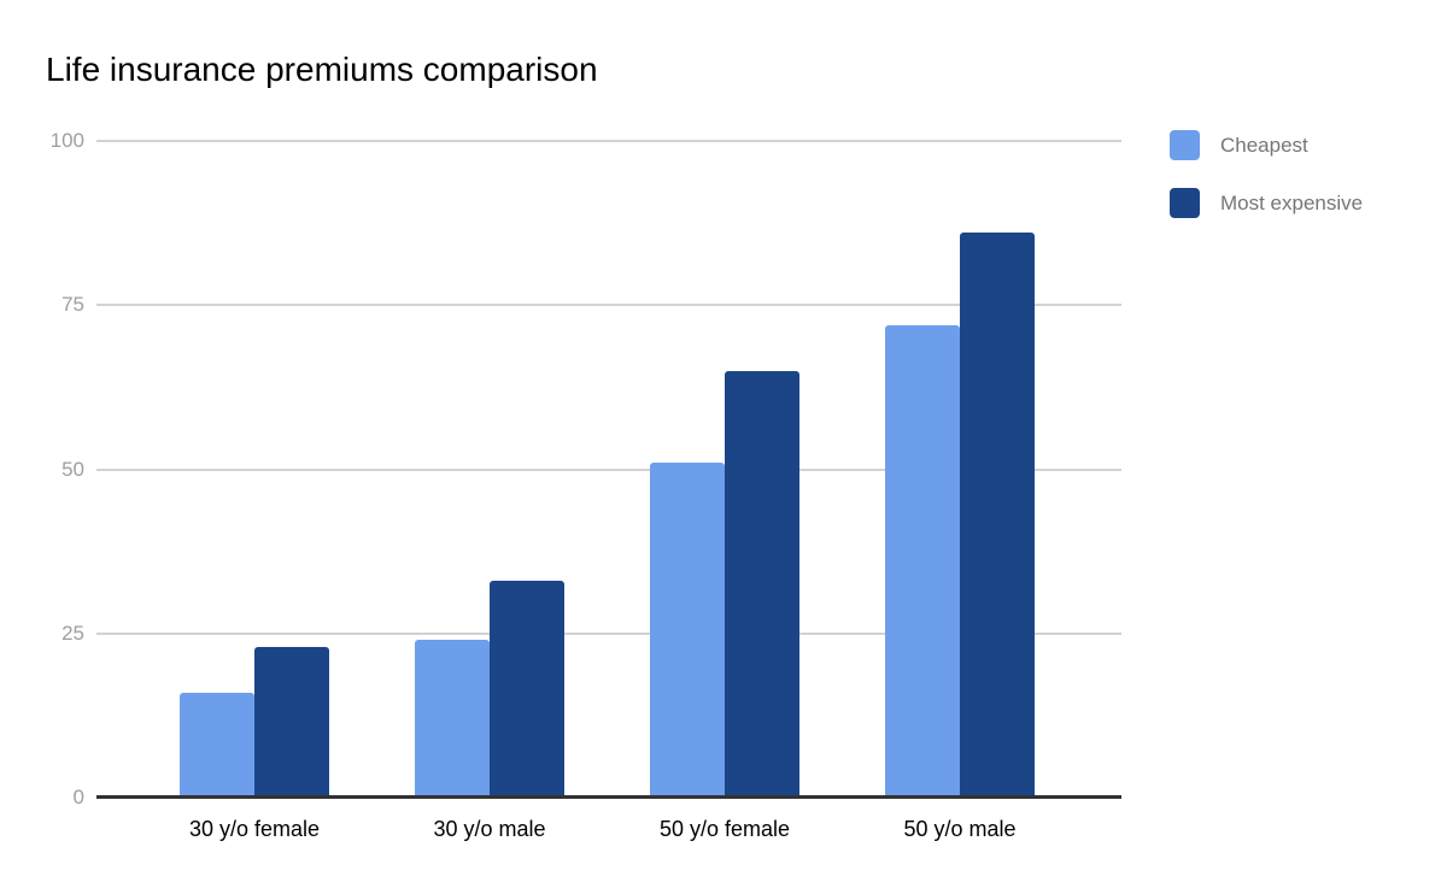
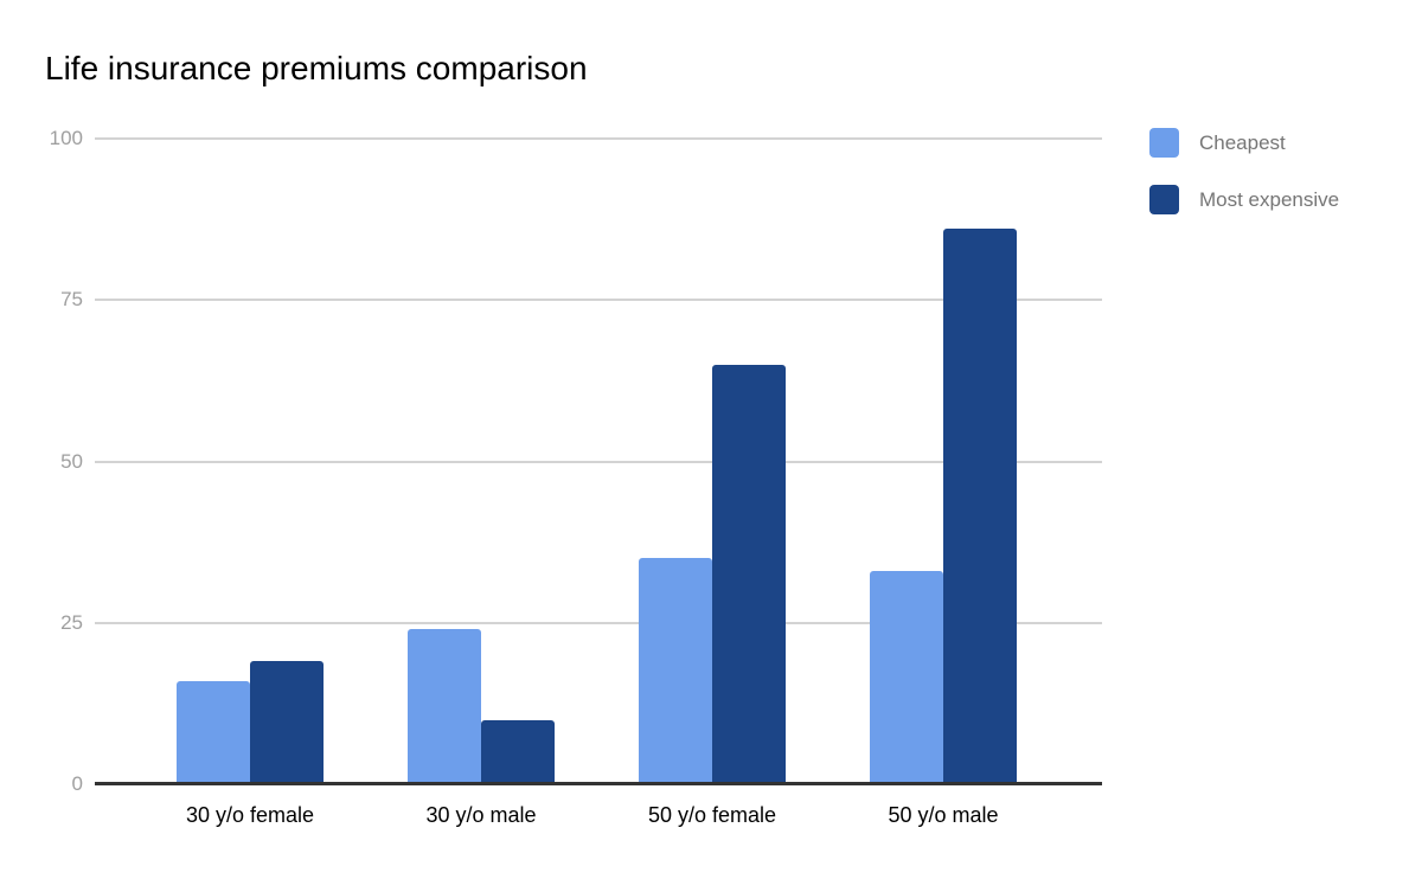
Most expensive/30 y/o female: 23 -> 19
Most expensive/30 y/o male: 33 -> 10
Cheapest/50 y/o female: 51 -> 35
Cheapest/50 y/o male: 72 -> 33
